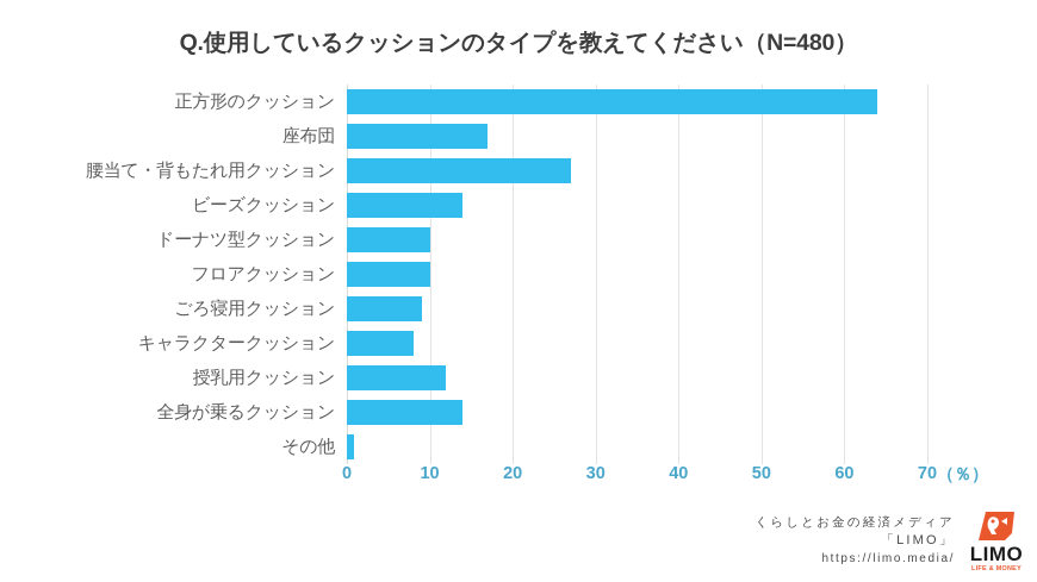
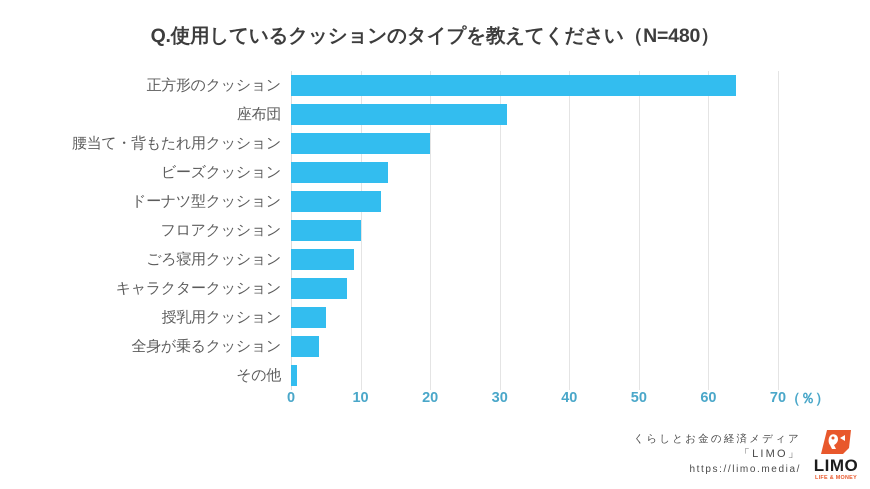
座布団: 17 -> 31
腰当て・背もたれ用クッション: 27 -> 20
ドーナツ型クッション: 10 -> 13
授乳用クッション: 12 -> 5
全身が乗るクッション: 14 -> 4
